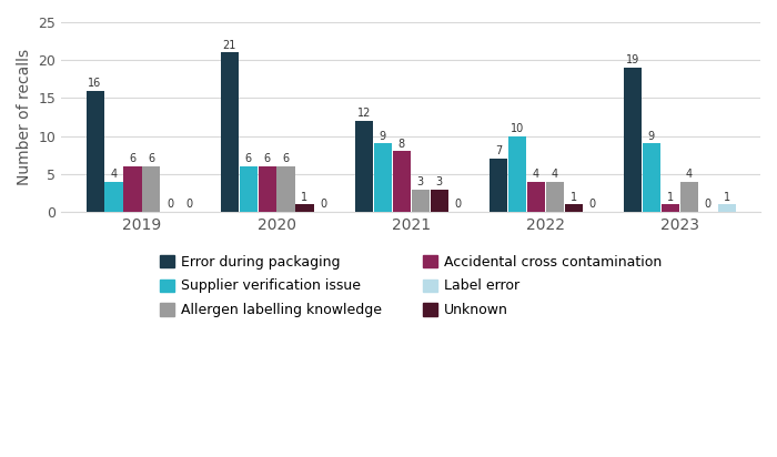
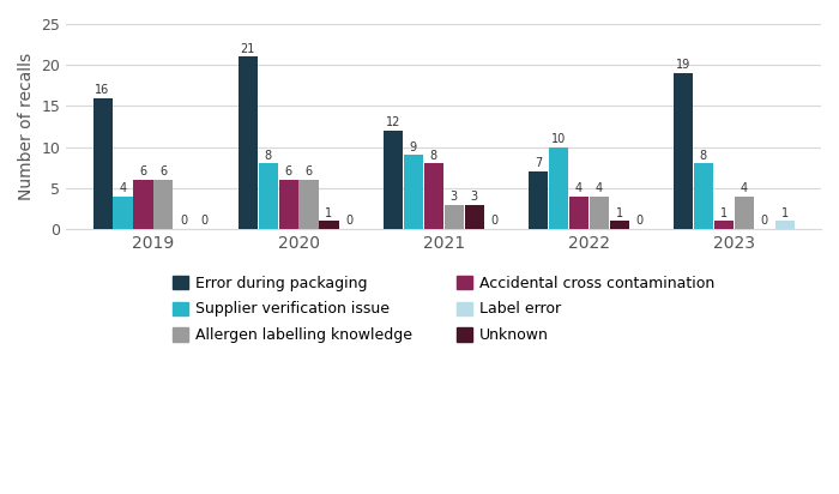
Supplier verification issue/2020: 6 -> 8
Supplier verification issue/2023: 9 -> 8
